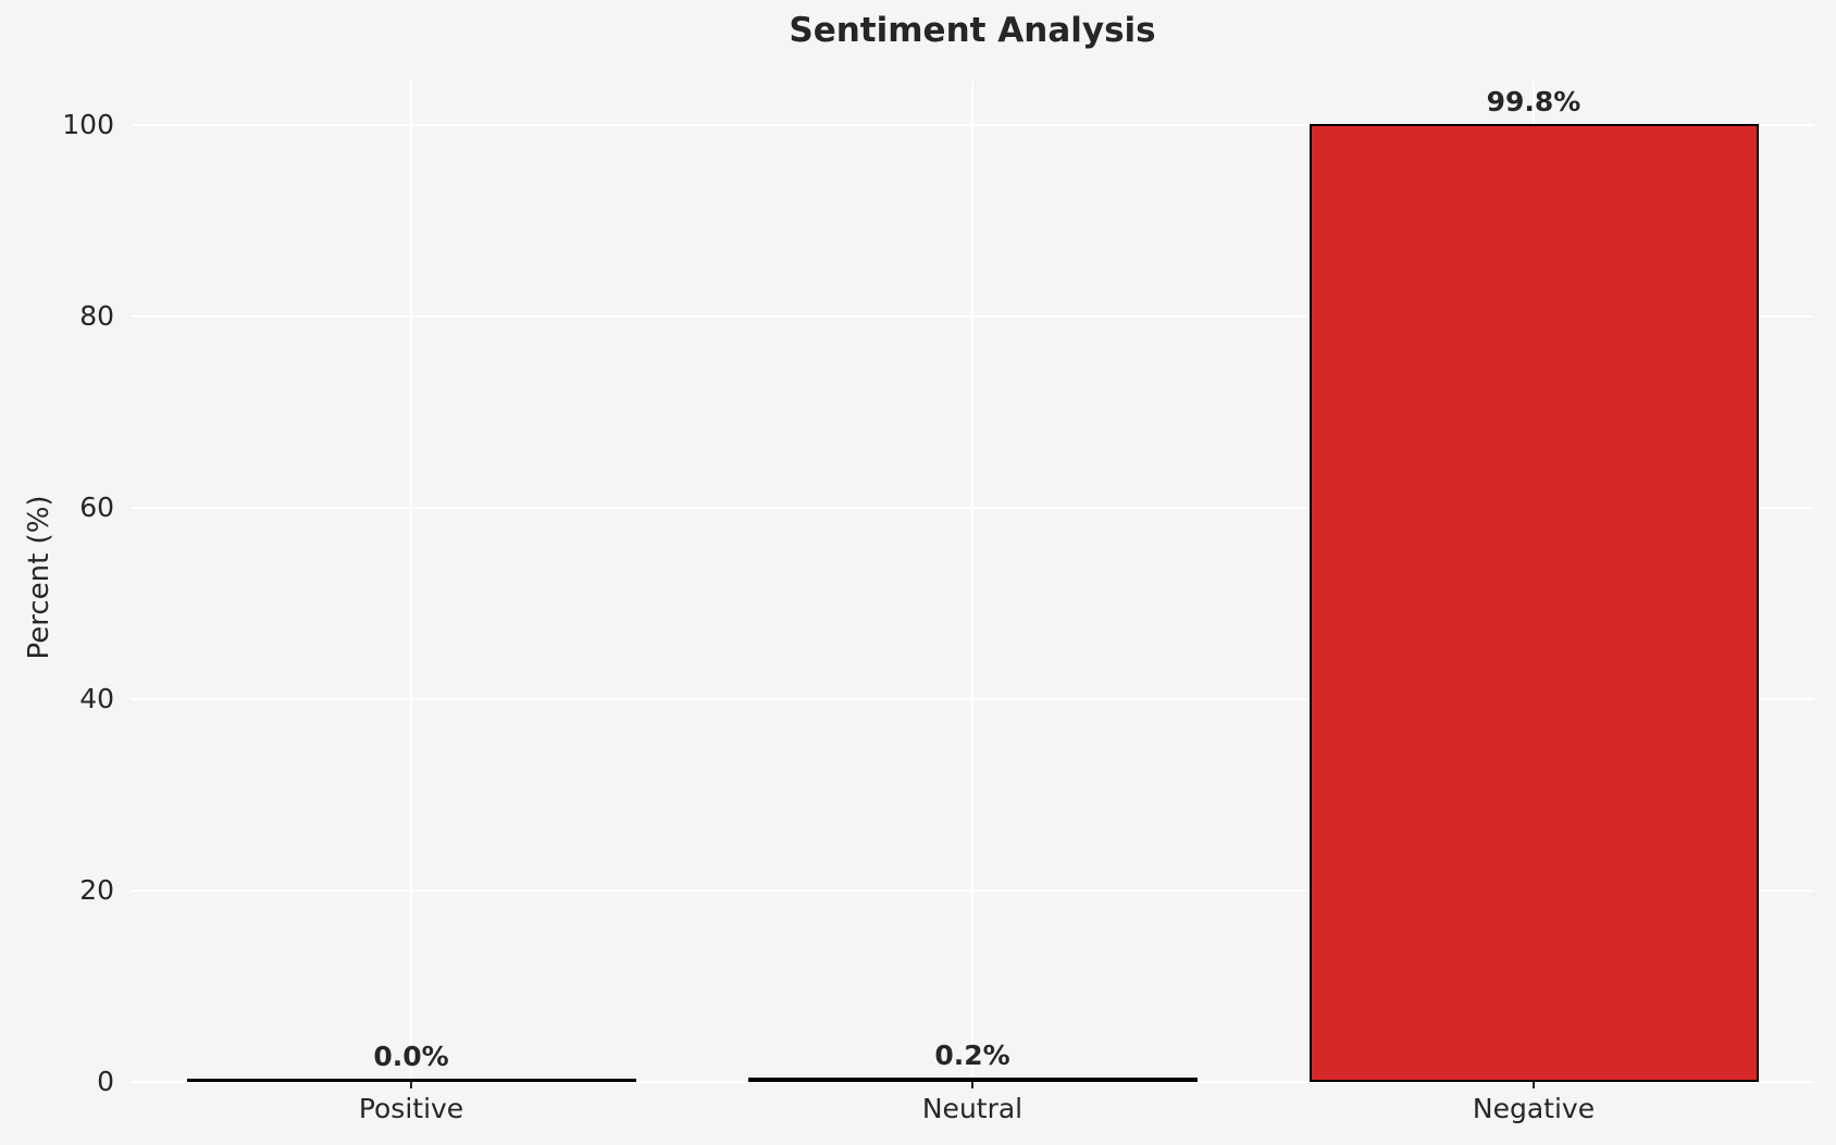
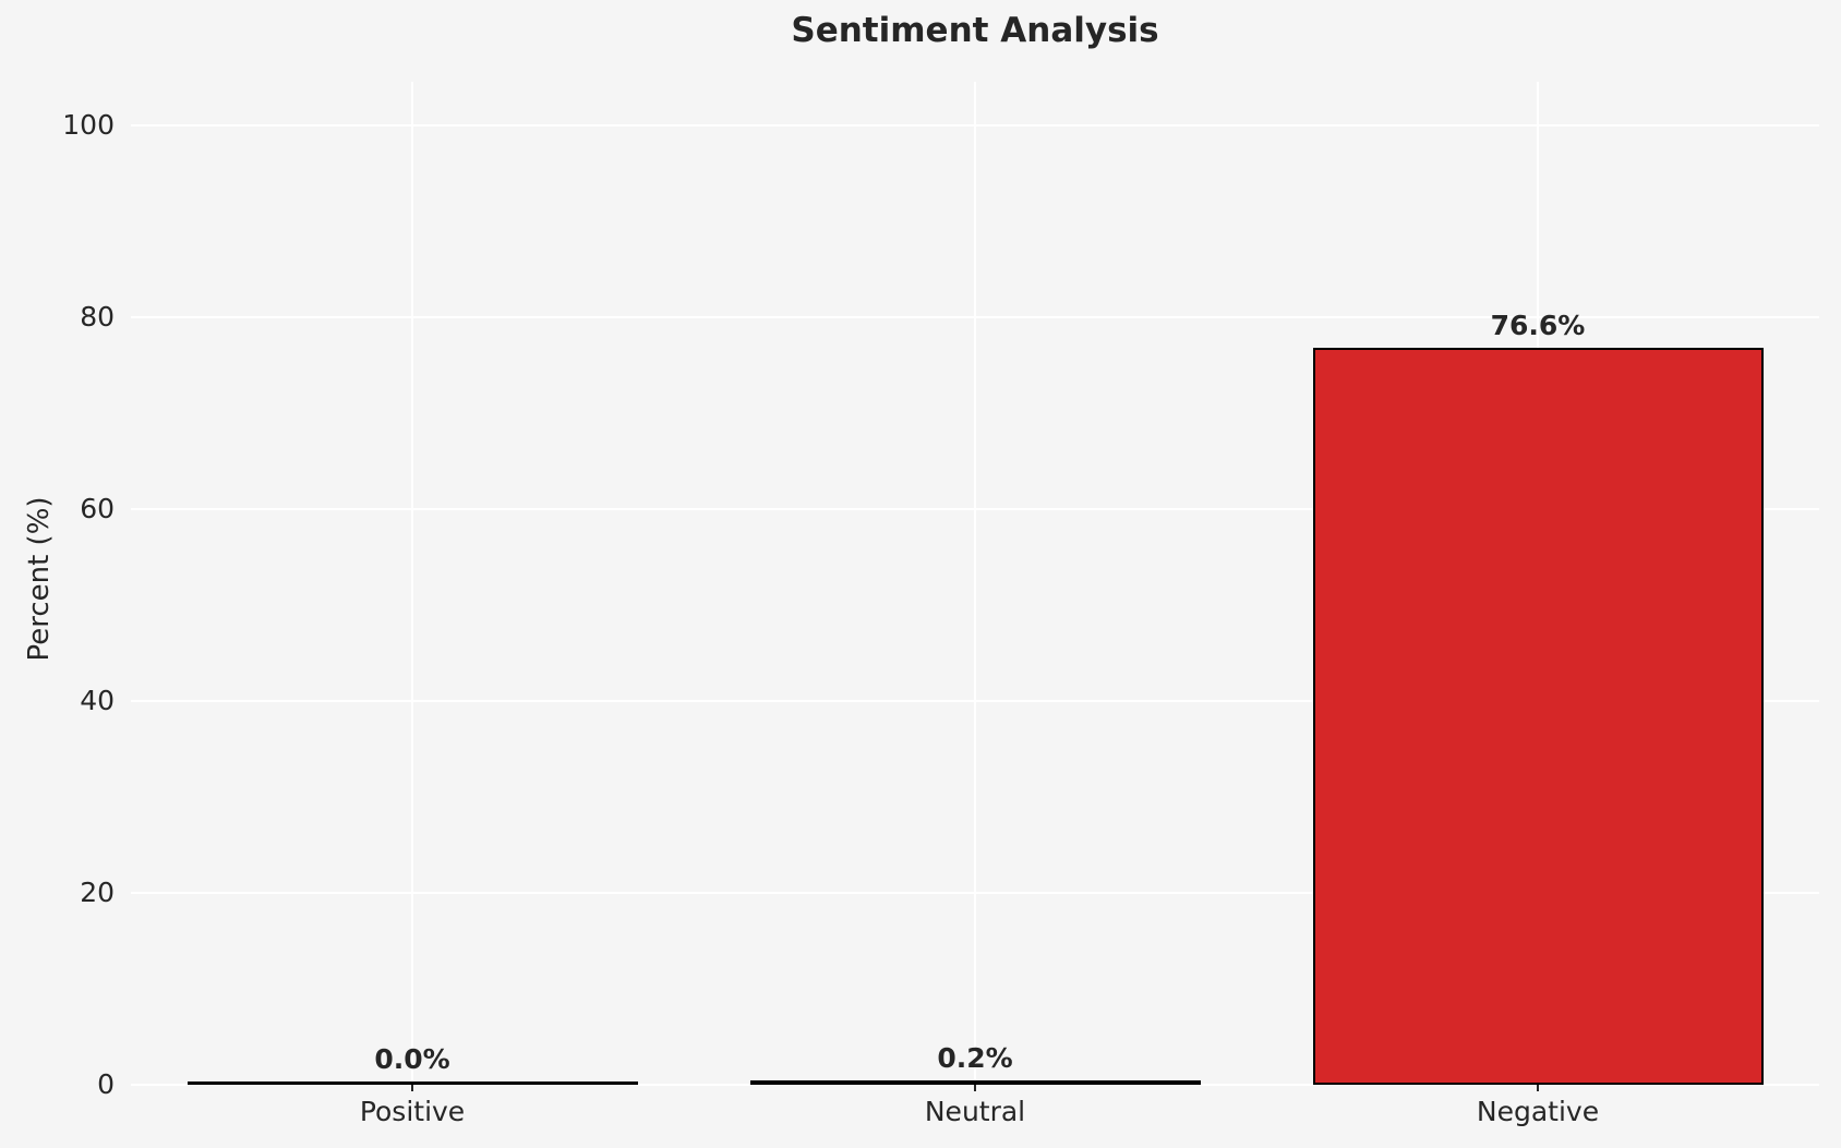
Negative: 99.8% -> 76.6%
